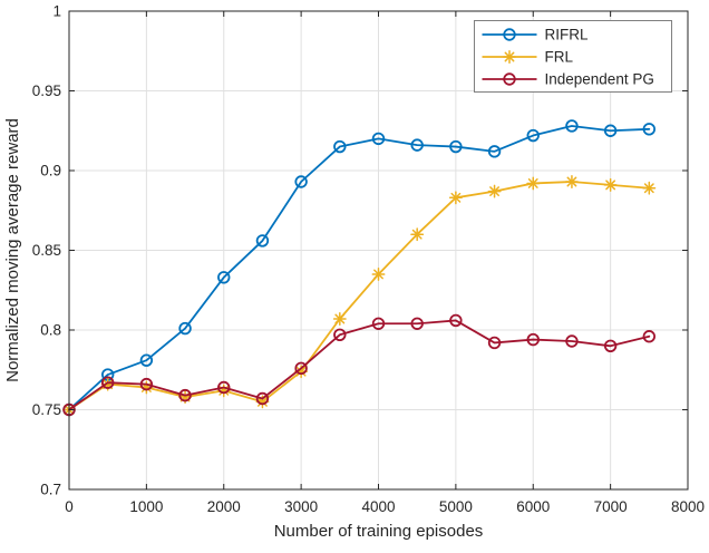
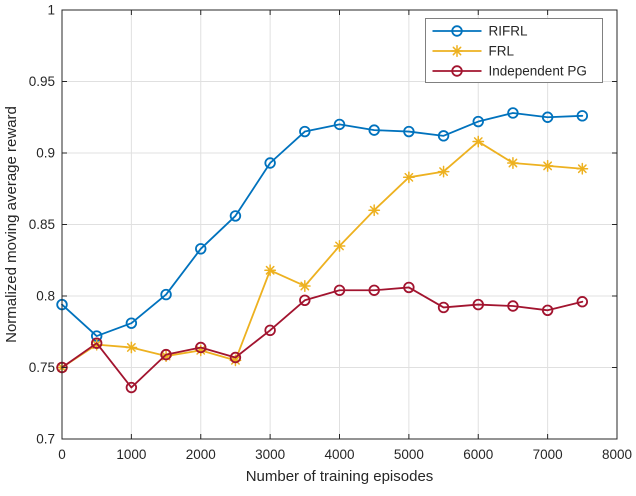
RIFRL/0: 0.750 -> 0.794
Independent PG/1000: 0.766 -> 0.736
FRL/3000: 0.774 -> 0.818
FRL/6000: 0.892 -> 0.908
